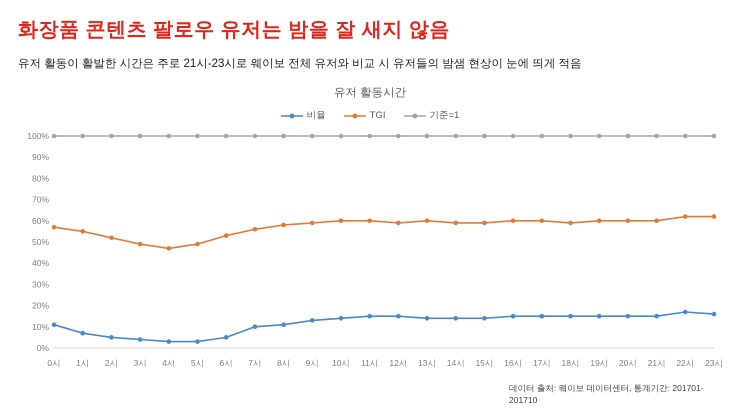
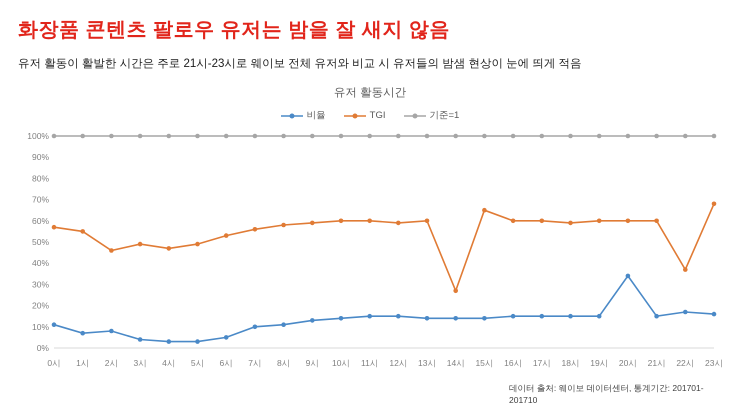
비율/2시: 5% -> 8%
TGI/2시: 52% -> 46%
TGI/14시: 59% -> 27%
TGI/15시: 59% -> 65%
비율/20시: 15% -> 34%
TGI/22시: 62% -> 37%
TGI/23시: 62% -> 68%
